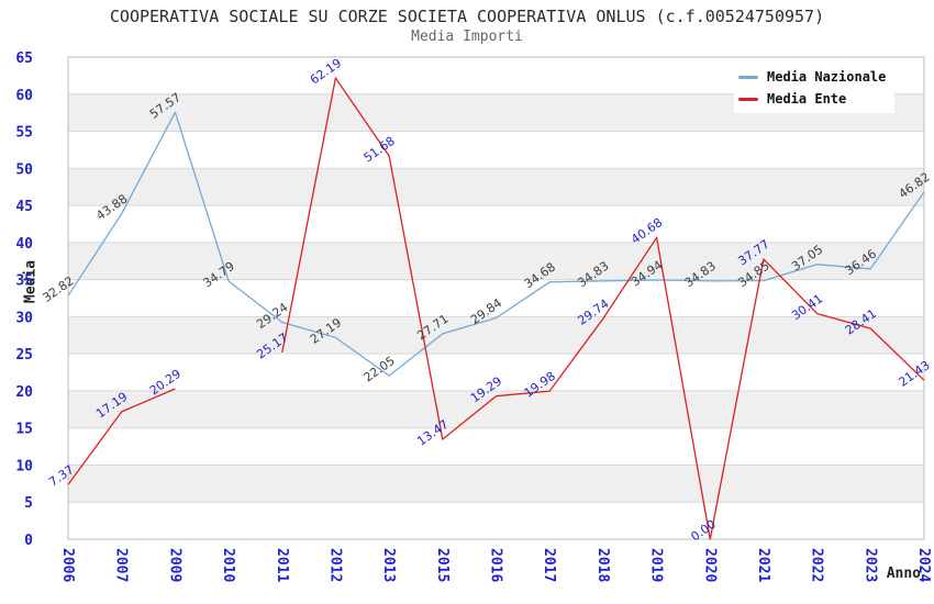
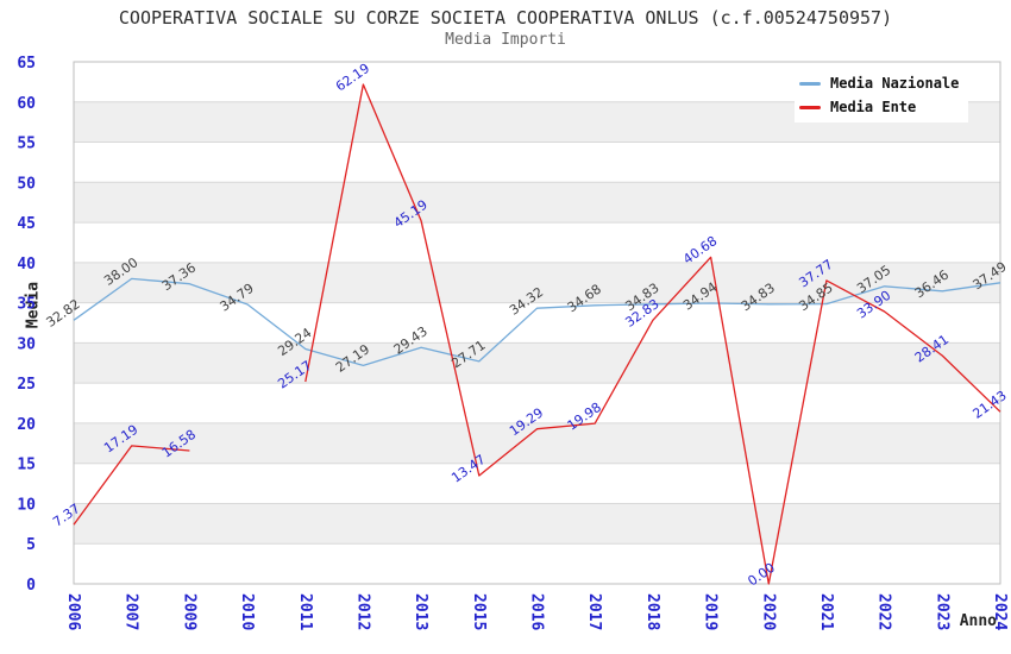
Media Nazionale/2007: 43.88 -> 38.00
Media Nazionale/2009: 57.57 -> 37.36
Media Ente/2009: 20.29 -> 16.58
Media Nazionale/2013: 22.05 -> 29.43
Media Ente/2013: 51.68 -> 45.19
Media Nazionale/2016: 29.84 -> 34.32
Media Ente/2018: 29.74 -> 32.83
Media Ente/2022: 30.41 -> 33.90
Media Nazionale/2024: 46.82 -> 37.49
